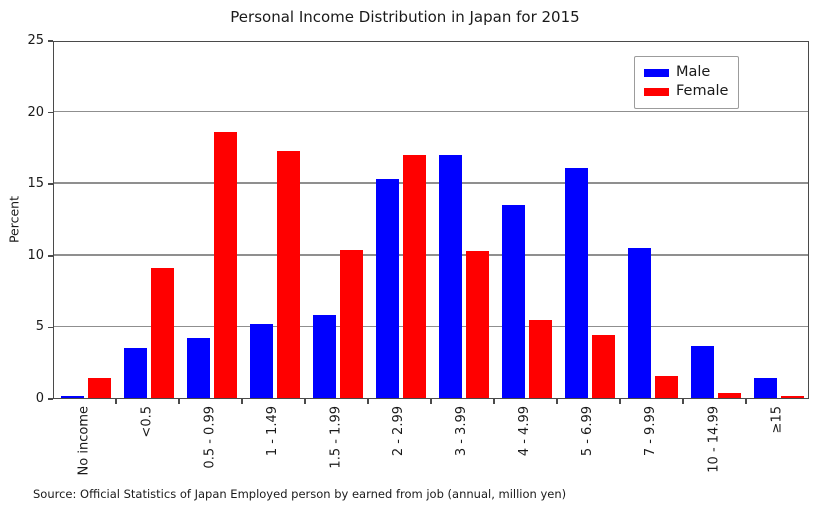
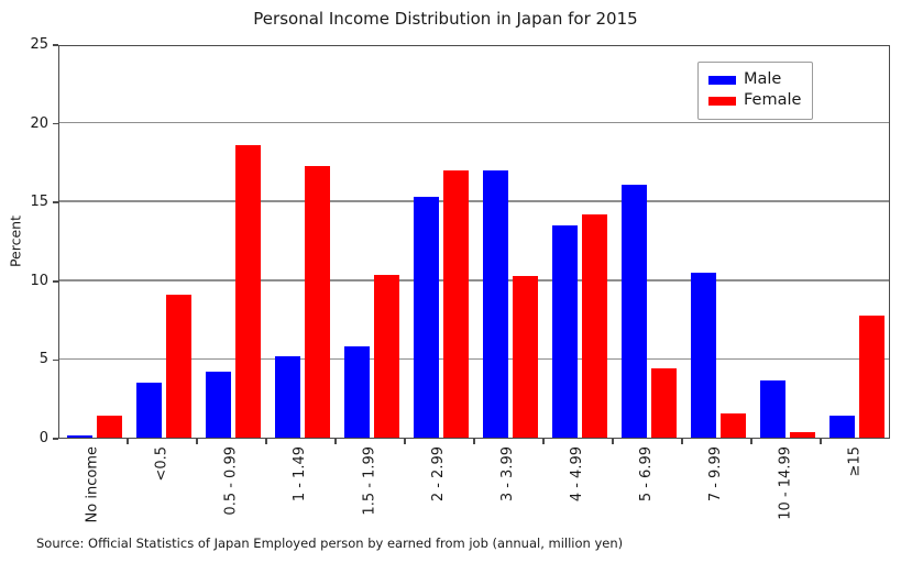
Female/4 - 4.99: 5.5 -> 14.2
Female/≥15: 0.2 -> 7.8
